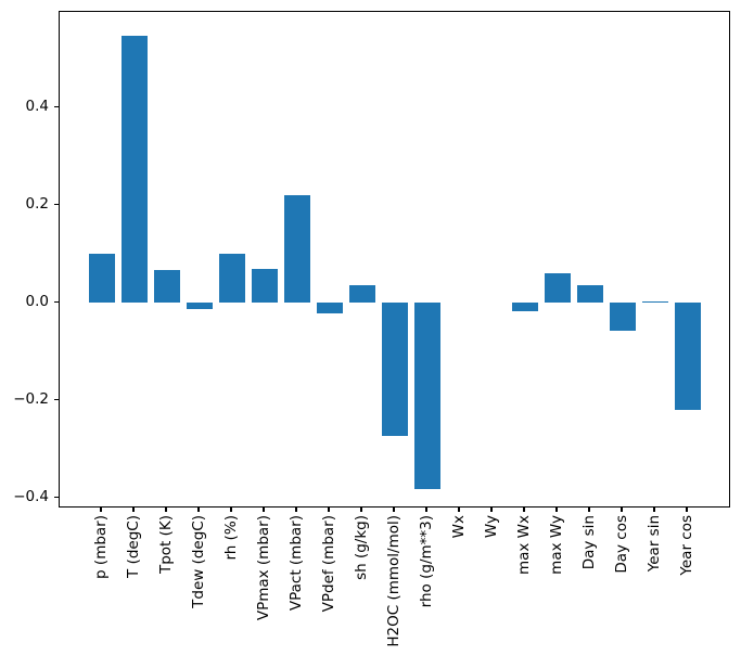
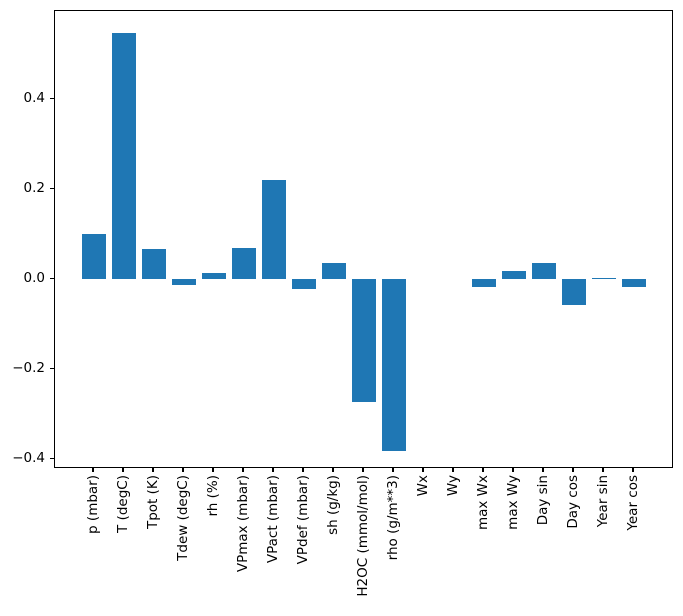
rh (%): 0.10 -> 0.01
max Wy: 0.06 -> 0.02
Year cos: -0.22 -> -0.02
